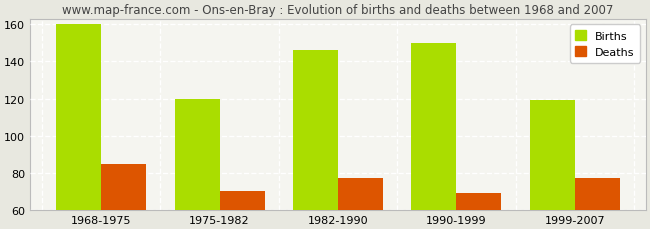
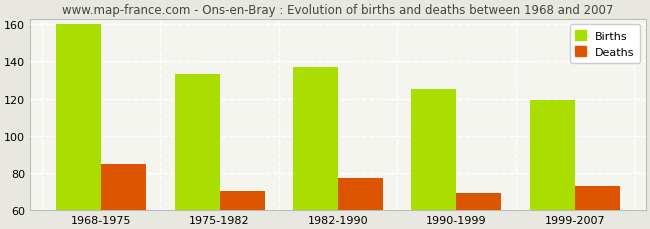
Births/1975-1982: 120 -> 133
Births/1982-1990: 146 -> 137
Births/1990-1999: 150 -> 125
Deaths/1999-2007: 77 -> 73
